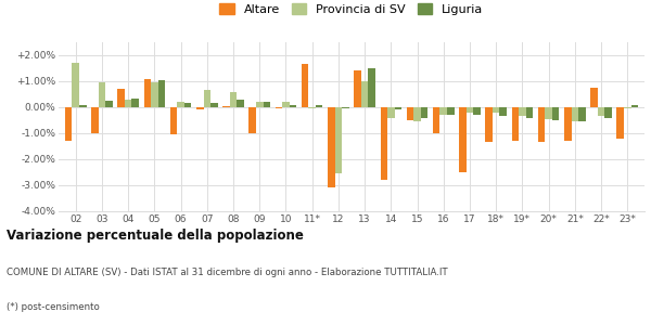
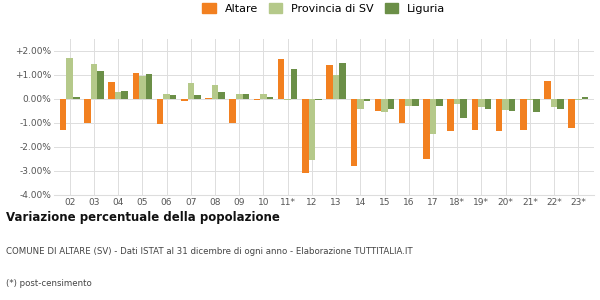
Provincia di SV/03: 0.95% -> 1.45%
Liguria/03: 0.25% -> 1.15%
Liguria/11*: 0.10% -> 1.25%
Provincia di SV/17: -0.20% -> -1.45%
Liguria/18*: -0.35% -> -0.80%
Provincia di SV/21*: -0.55% -> -0.05%
